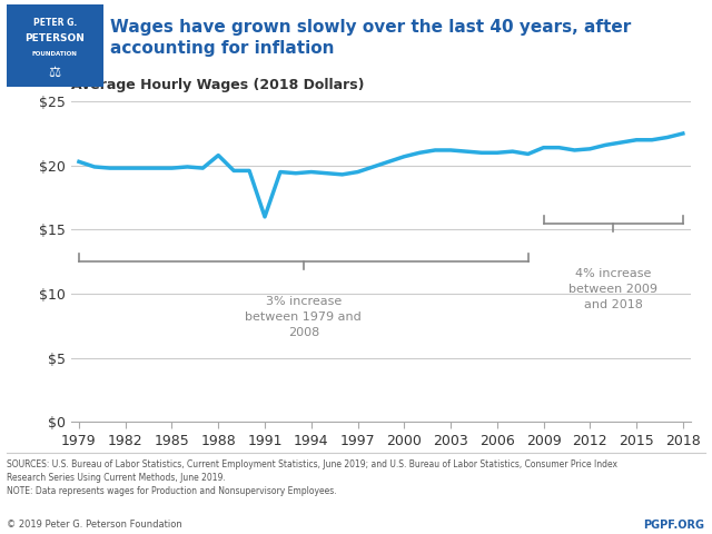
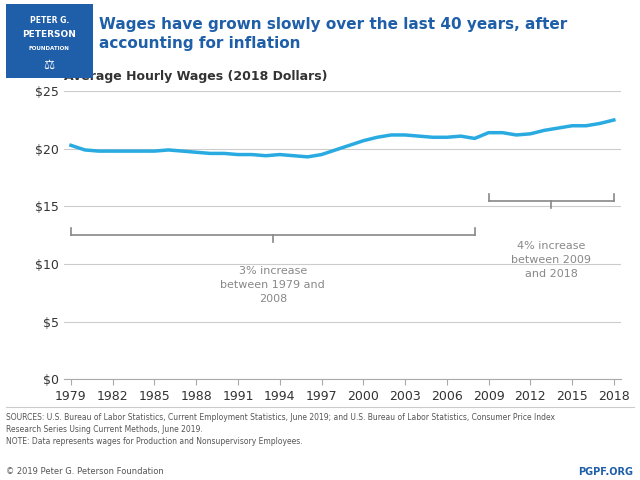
1988: $20.8 -> $19.7
1991: $16.0 -> $19.5
